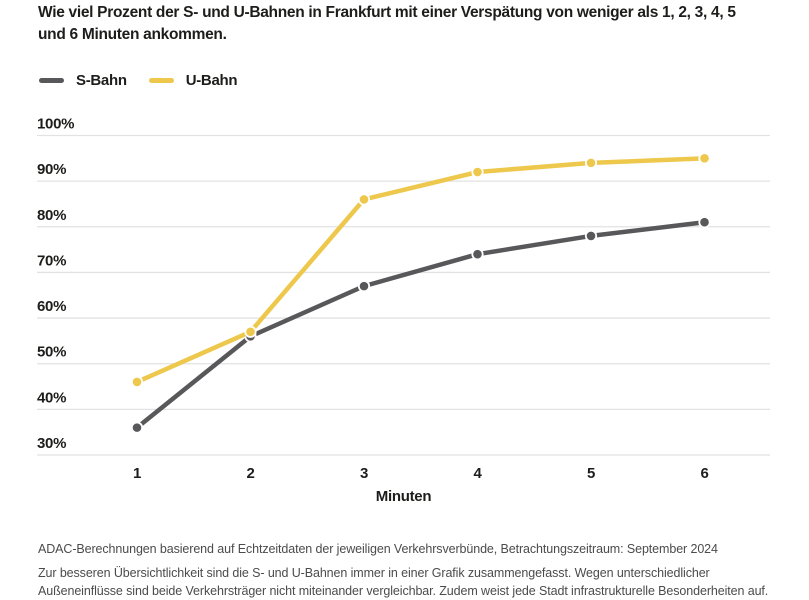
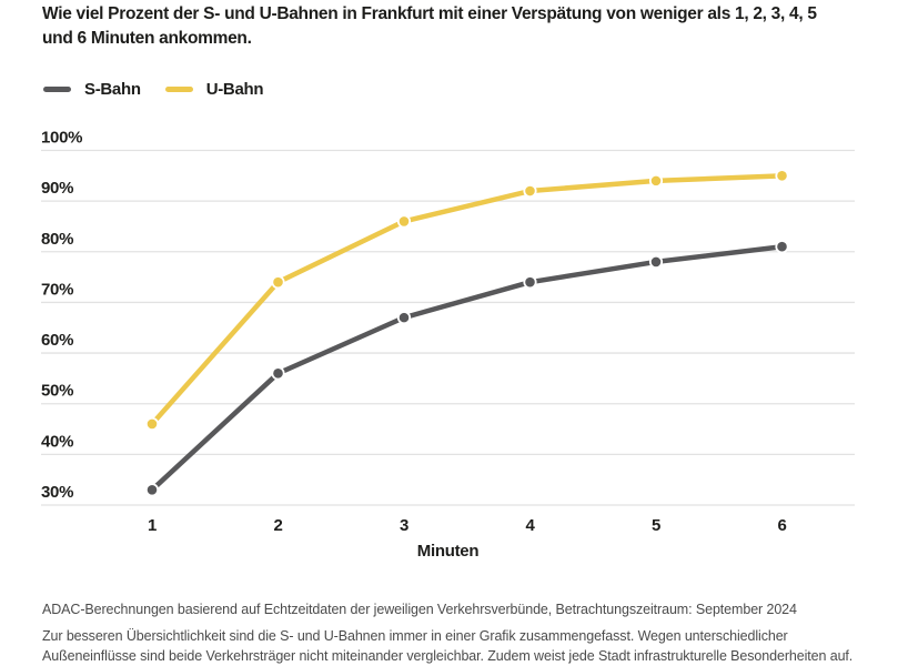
S-Bahn/1: 36% -> 33%
U-Bahn/2: 57% -> 74%
